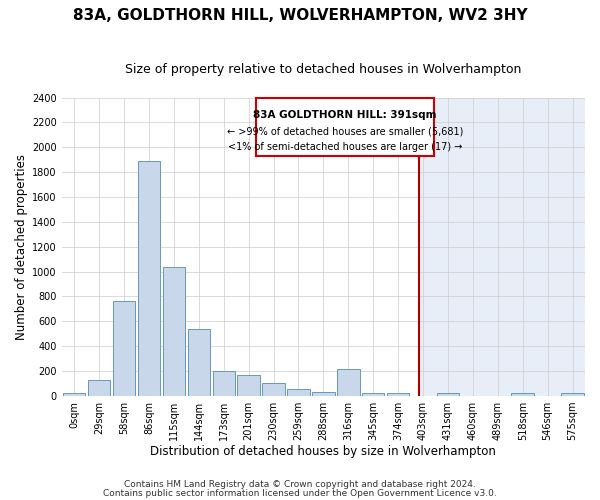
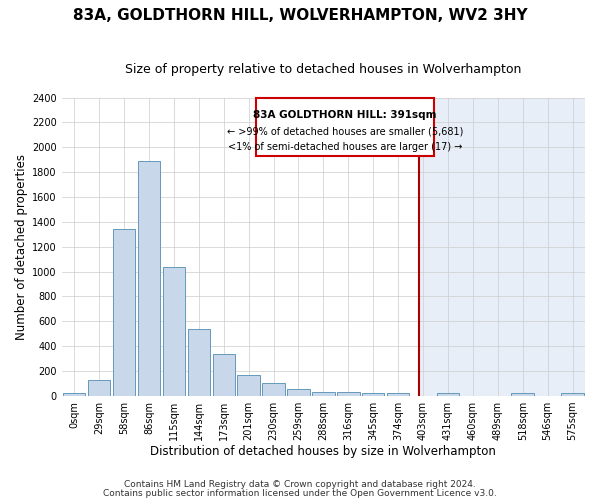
58sqm: 760 -> 1340
173sqm: 200 -> 340
316sqm: 220 -> 30
